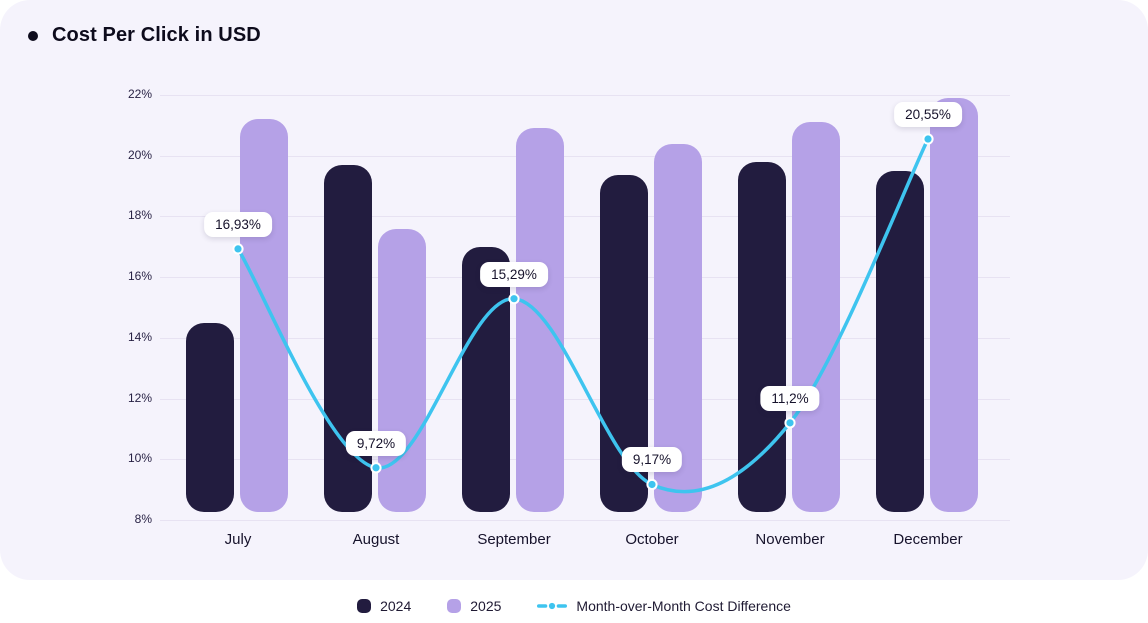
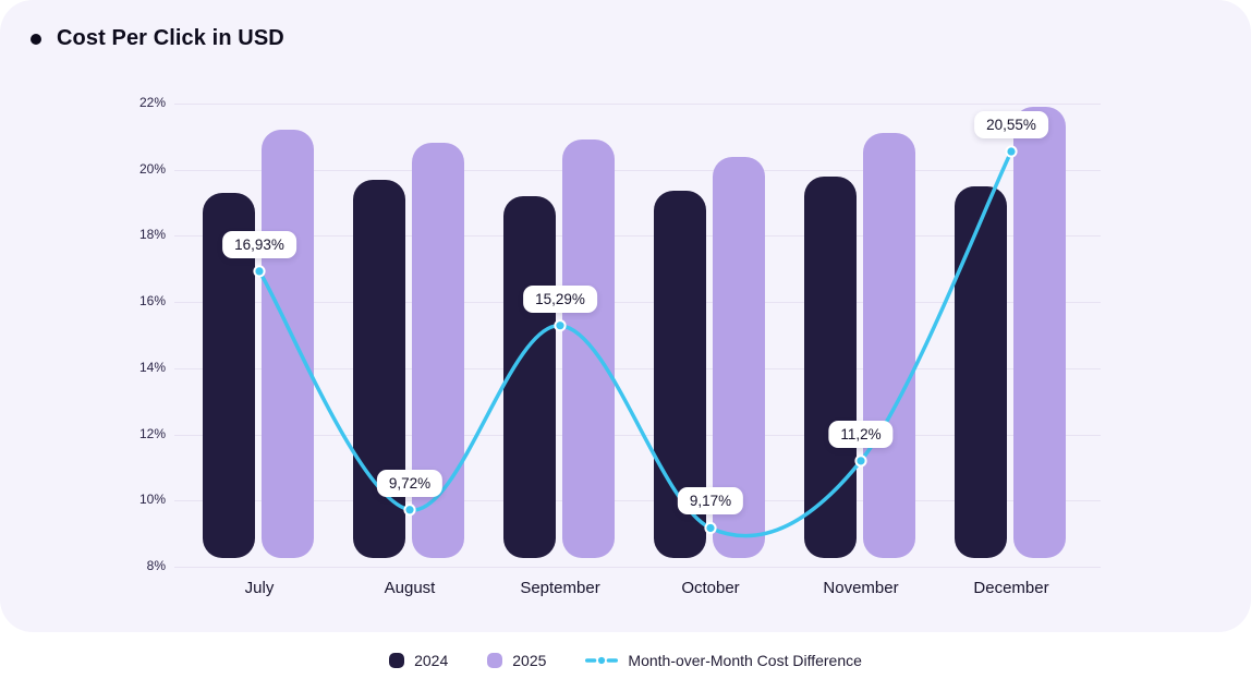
2024/July: 14.5% -> 19.3%
2025/August: 17.6% -> 20.8%
2024/September: 17.0% -> 19.2%
